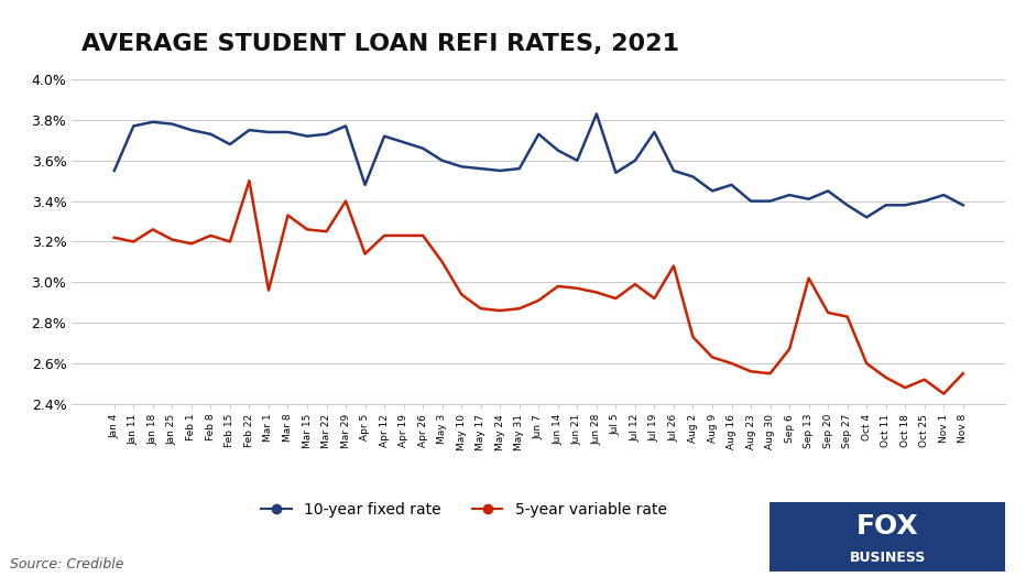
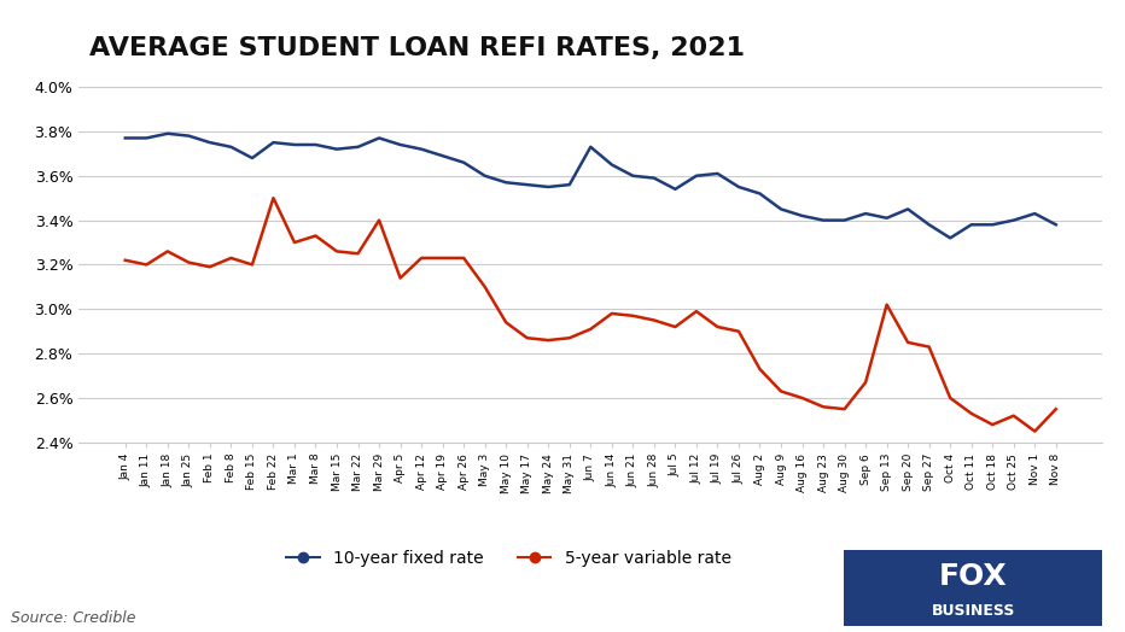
10-year fixed rate/Jan 4: 3.55% -> 3.77%
5-year variable rate/Mar 1: 2.96% -> 3.30%
10-year fixed rate/Apr 5: 3.48% -> 3.74%
10-year fixed rate/Jun 28: 3.83% -> 3.59%
10-year fixed rate/Jul 19: 3.74% -> 3.61%
5-year variable rate/Jul 26: 3.08% -> 2.90%
10-year fixed rate/Aug 16: 3.48% -> 3.42%
